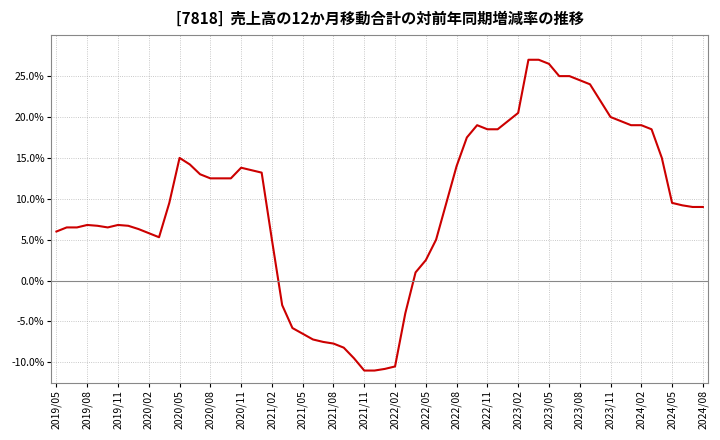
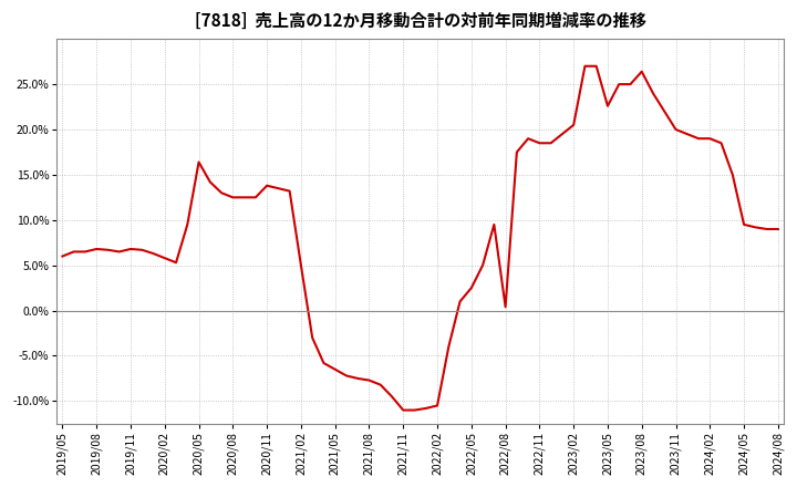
2020/05: 15.0% -> 16.4%
2022/08: 14.0% -> 0.4%
2023/05: 26.5% -> 22.6%
2023/08: 24.5% -> 26.4%
